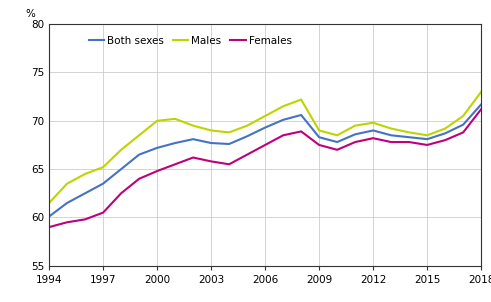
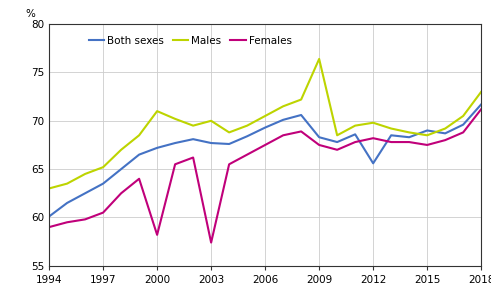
Males/1994: 61.5 -> 63.0
Males/2000: 70.0 -> 71.0
Females/2000: 64.8 -> 58.2
Males/2003: 69.0 -> 70.0
Females/2003: 65.8 -> 57.4
Males/2009: 69.0 -> 76.4
Both sexes/2012: 69.0 -> 65.6
Both sexes/2015: 68.1 -> 69.0
